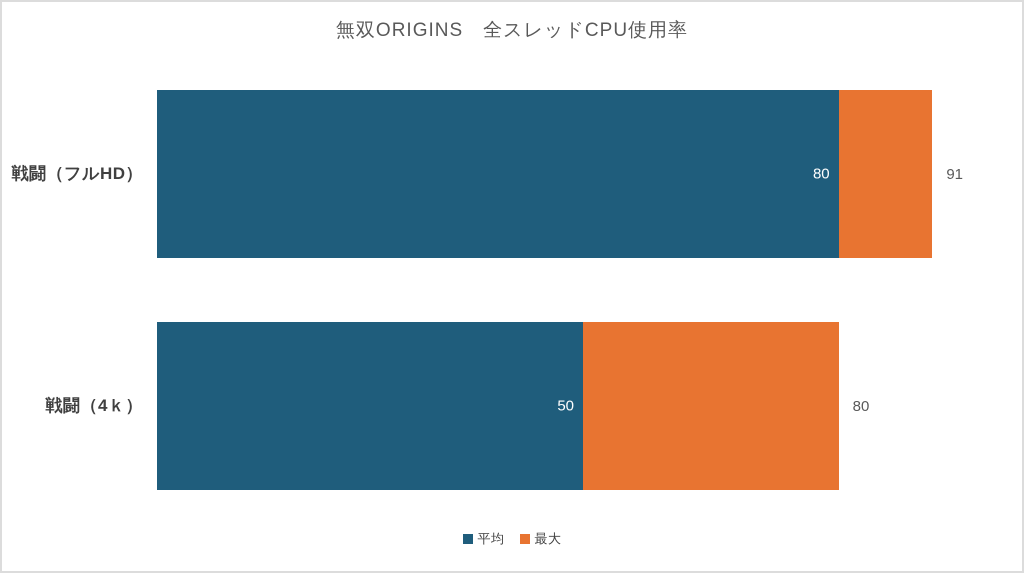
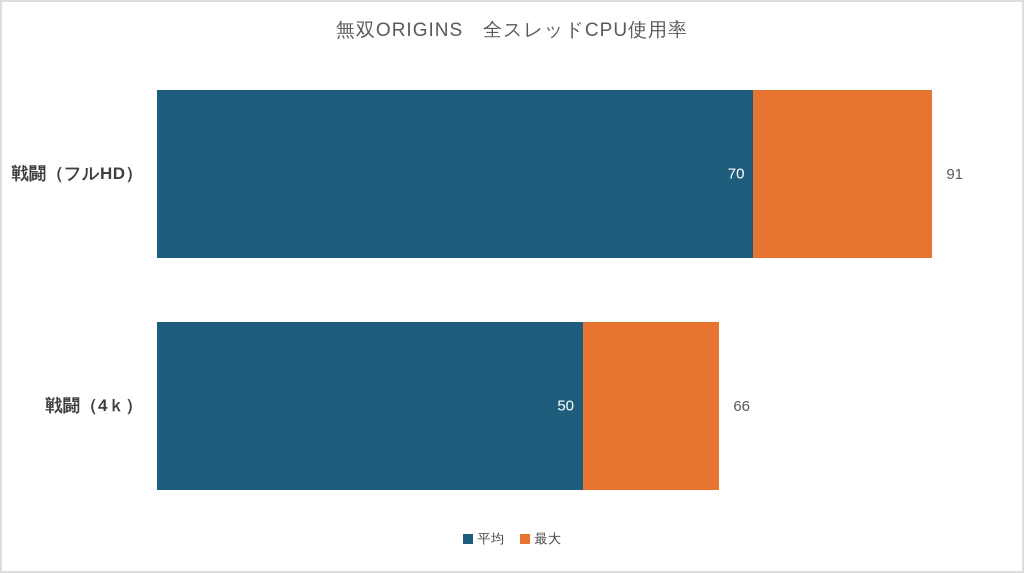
平均/戦闘（フルHD）: 80 -> 70
最大/戦闘（4ｋ）: 80 -> 66
